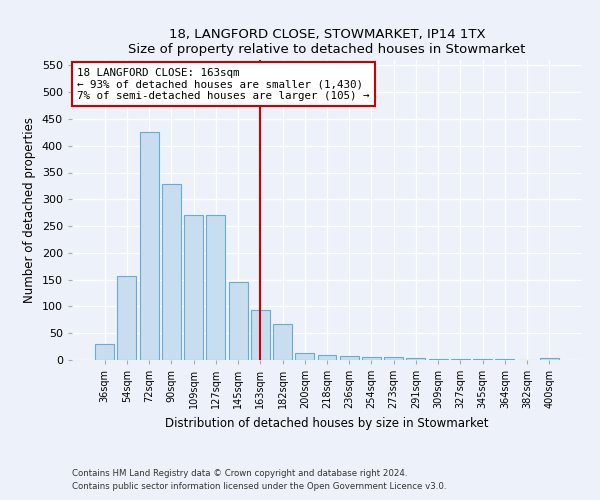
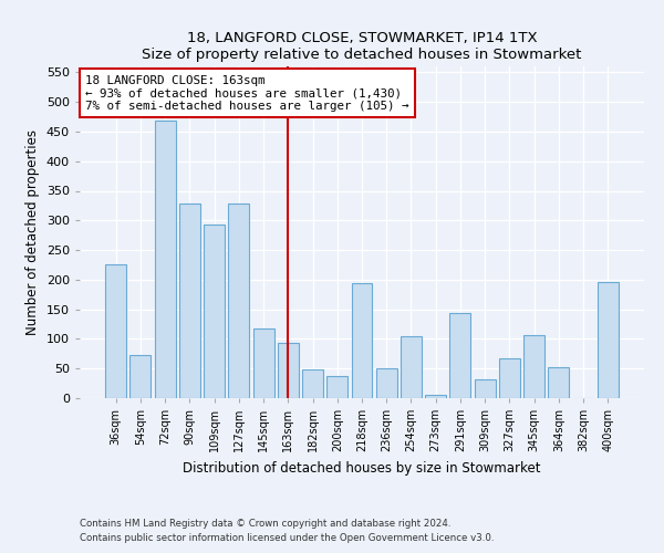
36sqm: 30 -> 226
54sqm: 157 -> 72
72sqm: 425 -> 468
109sqm: 270 -> 294
127sqm: 270 -> 328
145sqm: 145 -> 118
182sqm: 67 -> 48
200sqm: 13 -> 38
218sqm: 10 -> 194
236sqm: 8 -> 50
254sqm: 5 -> 104
291sqm: 4 -> 144
309sqm: 1 -> 32
327sqm: 1 -> 68
345sqm: 1 -> 106
364sqm: 1 -> 52
400sqm: 3 -> 196
